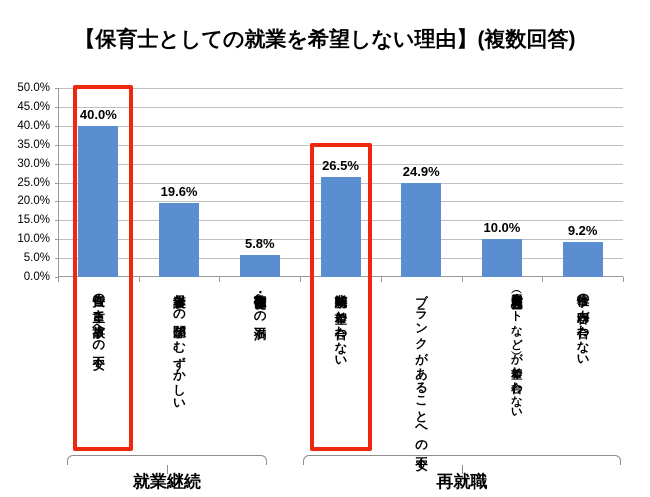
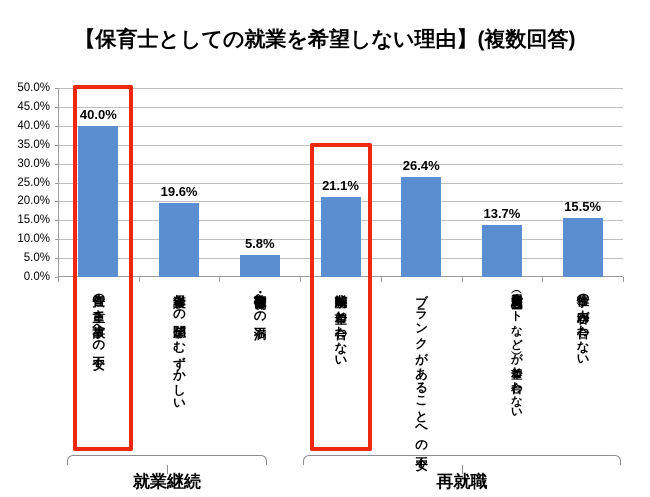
就業時間が希望と合わない: 26.5% -> 21.1%
ブランクがあることへの不安: 24.9% -> 26.4%
雇用形態（正社員・パートなど）が希望と合わない: 10.0% -> 13.7%
仕事の内容が合わない: 9.2% -> 15.5%
